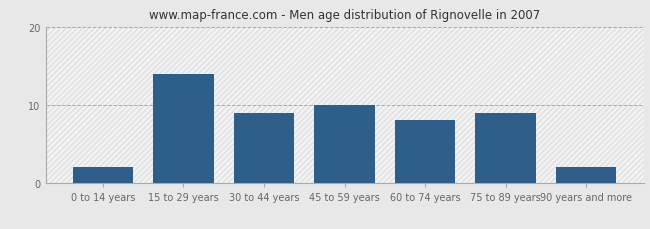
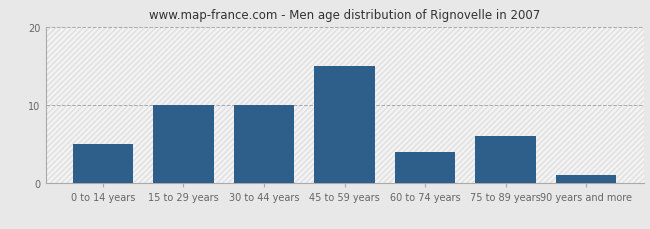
0 to 14 years: 2 -> 5
15 to 29 years: 14 -> 10
30 to 44 years: 9 -> 10
45 to 59 years: 10 -> 15
60 to 74 years: 8 -> 4
75 to 89 years: 9 -> 6
90 years and more: 2 -> 1
